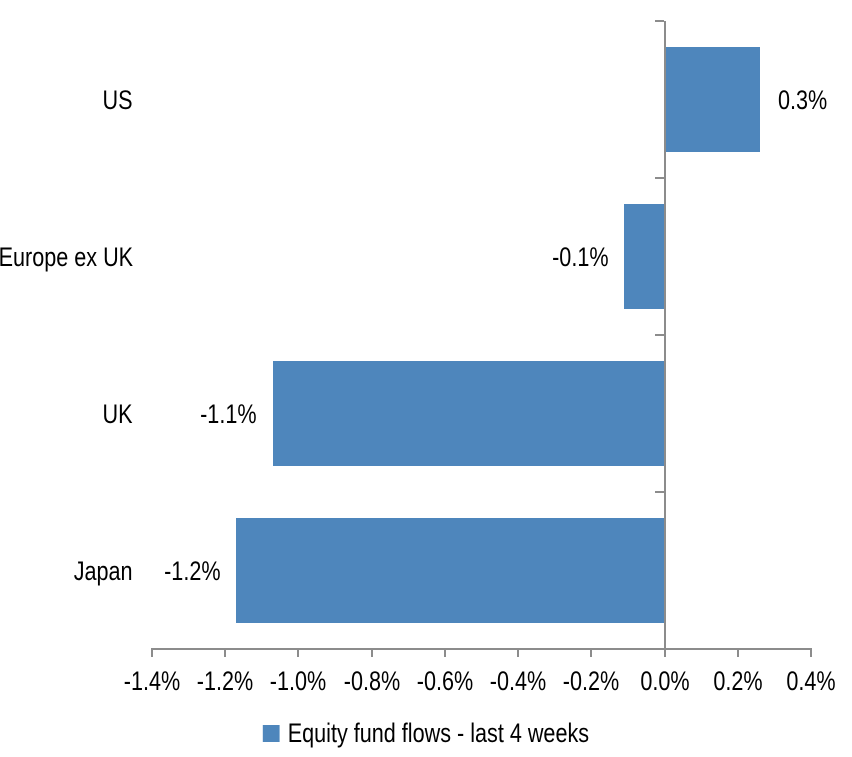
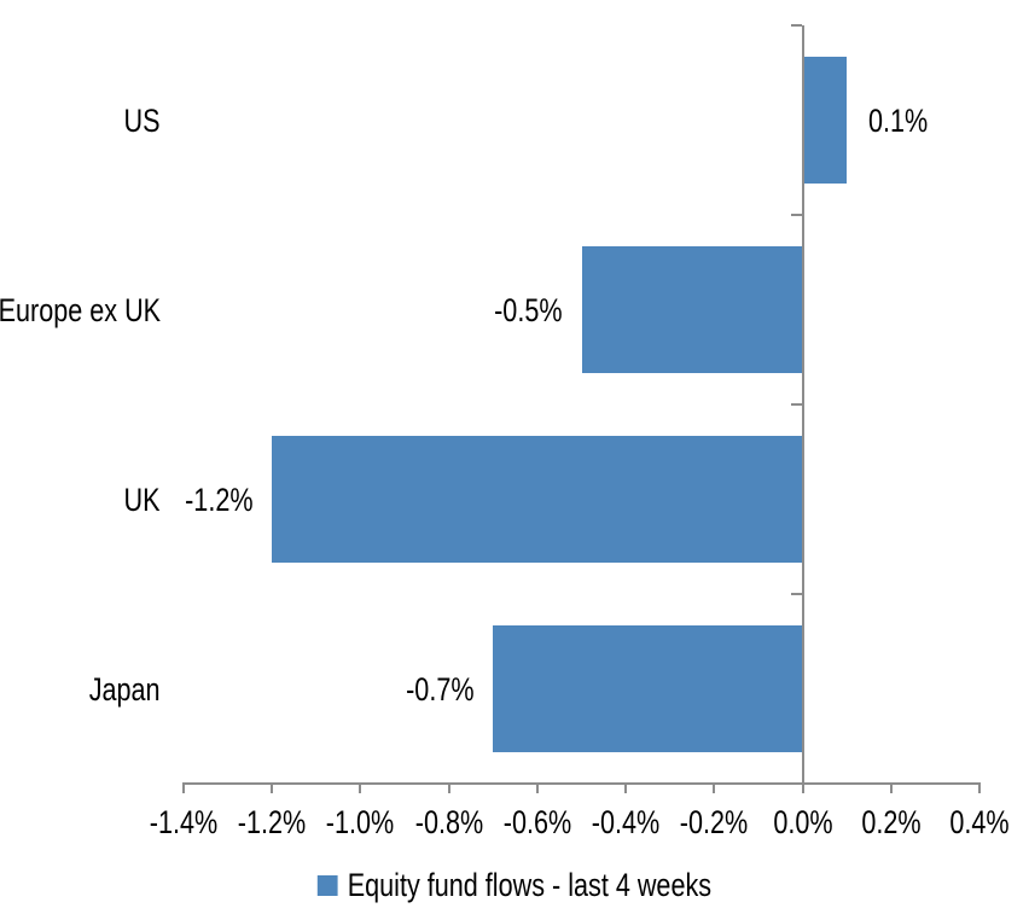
US: 0.3% -> 0.1%
Europe ex UK: -0.1% -> -0.5%
UK: -1.1% -> -1.2%
Japan: -1.2% -> -0.7%
